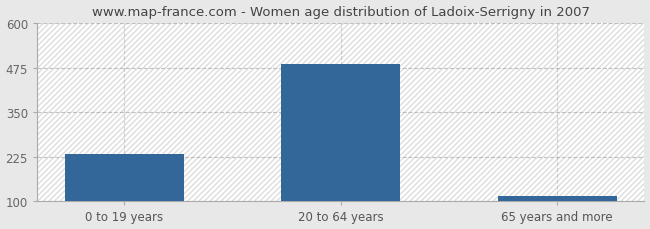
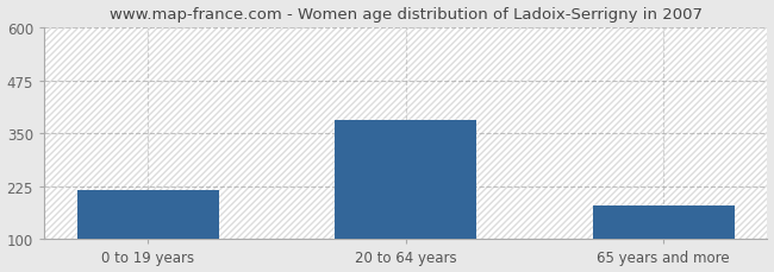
0 to 19 years: 232 -> 215
20 to 64 years: 484 -> 380
65 years and more: 114 -> 180
